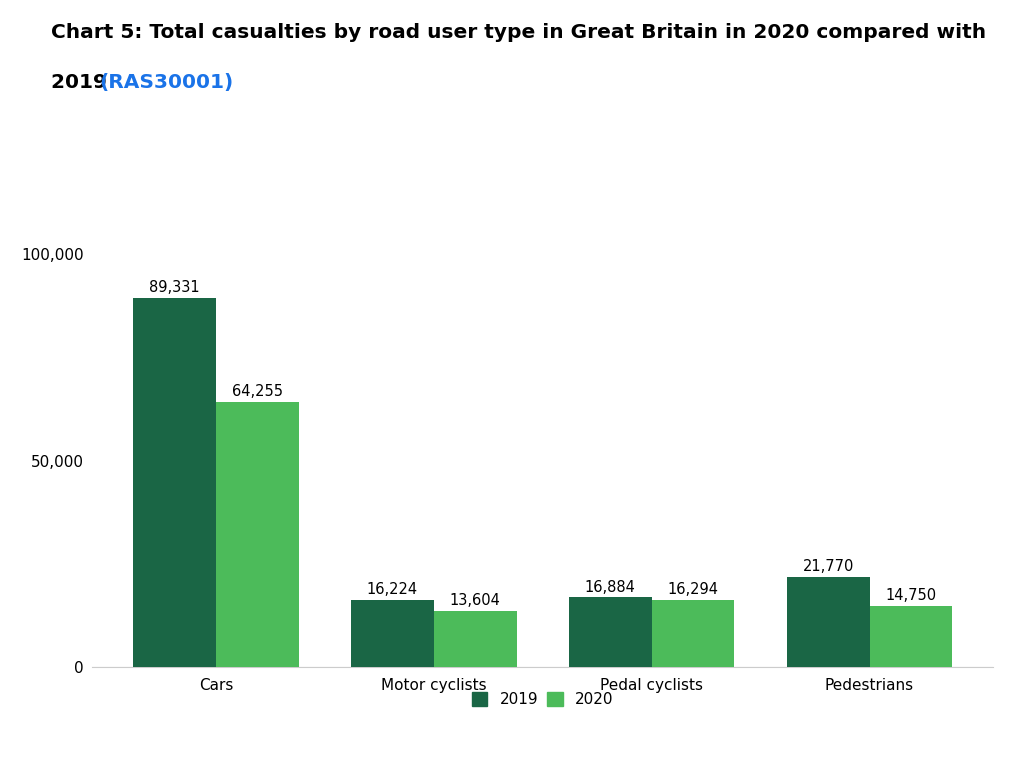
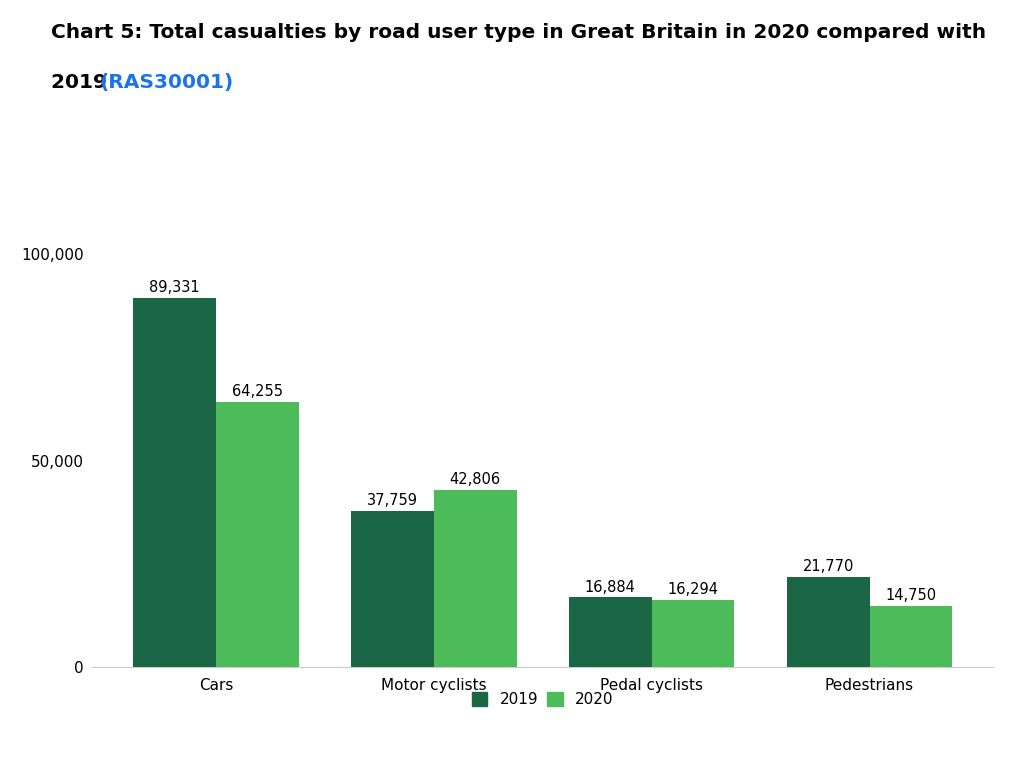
2019/Motor cyclists: 16,224 -> 37,759
2020/Motor cyclists: 13,604 -> 42,806
